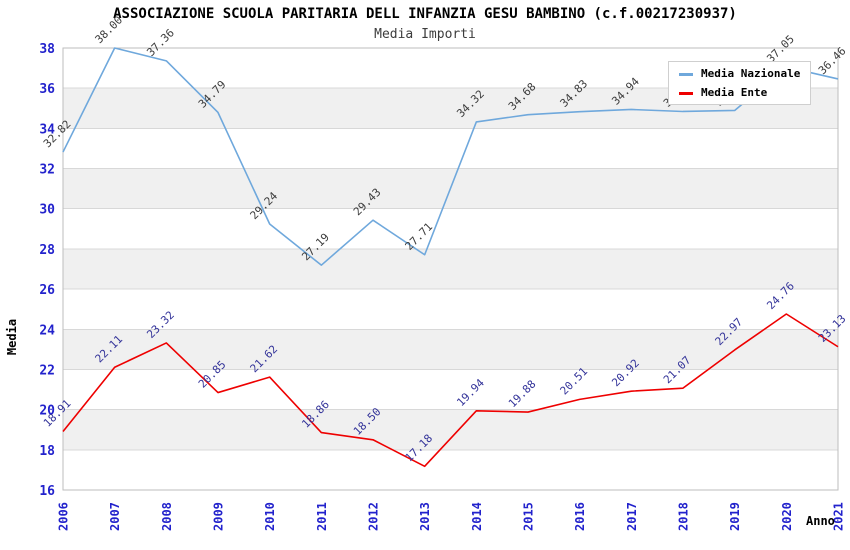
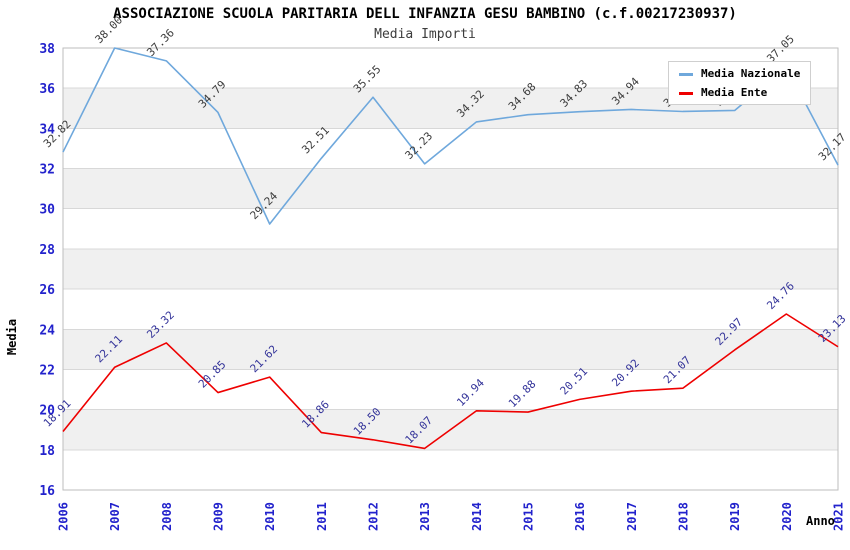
Media Nazionale/2011: 27.19 -> 32.51
Media Nazionale/2012: 29.43 -> 35.55
Media Nazionale/2013: 27.71 -> 32.23
Media Ente/2013: 17.18 -> 18.07
Media Nazionale/2021: 36.46 -> 32.17
